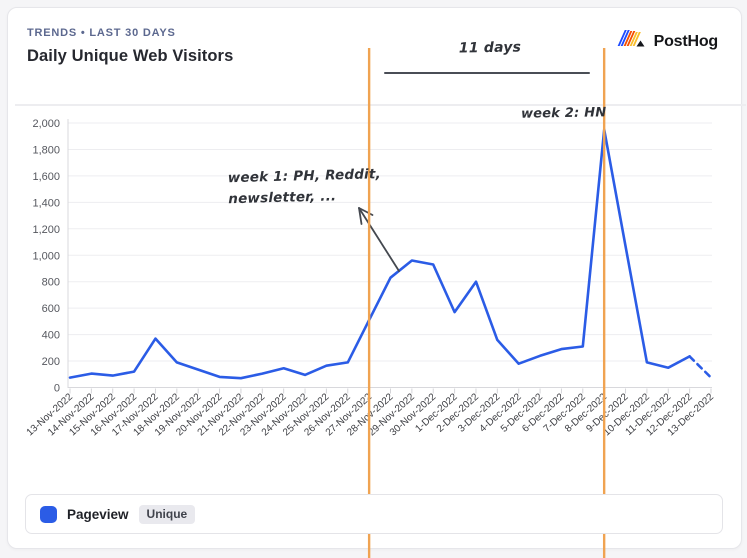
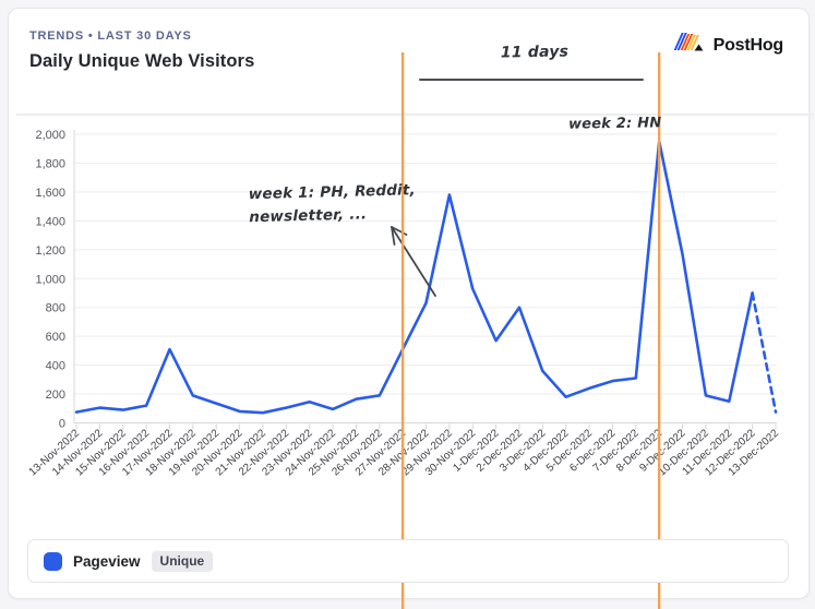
17-Nov-2022: 370 -> 510
29-Nov-2022: 960 -> 1580
9-Dec-2022: 1070 -> 1170
12-Dec-2022: 240 -> 900
